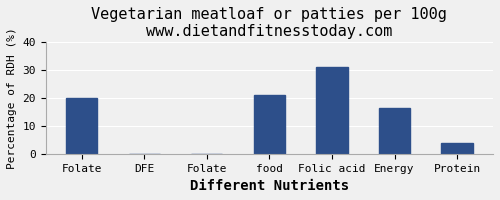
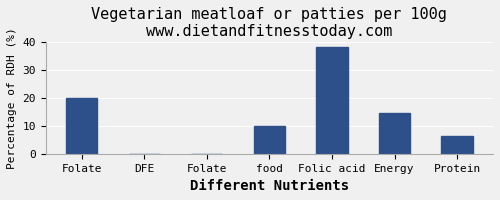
food: 21.0 -> 10.0
Folic acid: 31.0 -> 38.0
Energy: 16.5 -> 14.5
Protein: 4.0 -> 6.5
